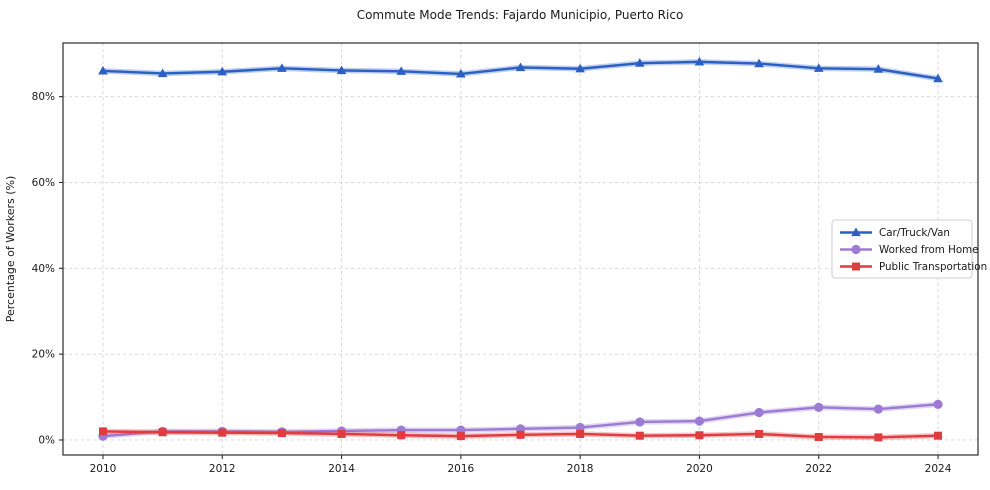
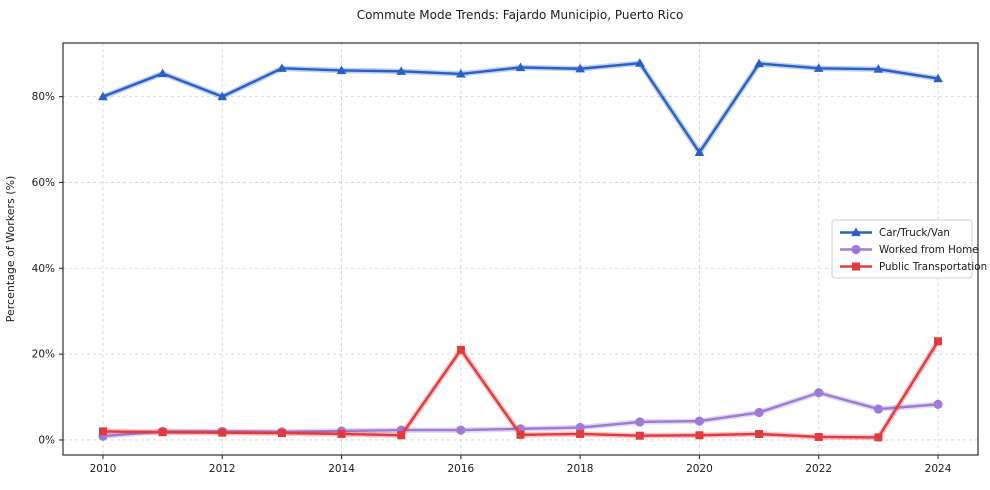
Car/Truck/Van/2010: 86% -> 80%
Car/Truck/Van/2012: 86% -> 80%
Public Transportation/2016: 1% -> 21%
Car/Truck/Van/2020: 88% -> 67%
Worked from Home/2022: 8% -> 11%
Public Transportation/2024: 1% -> 23%
